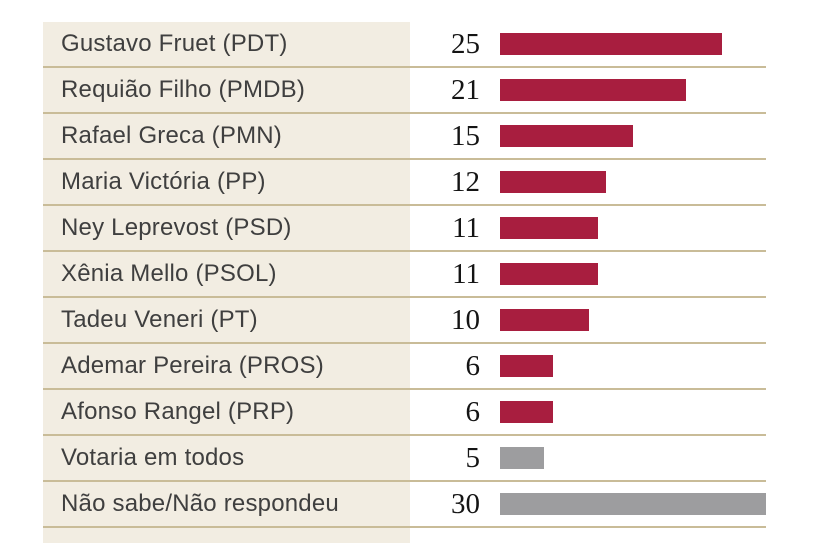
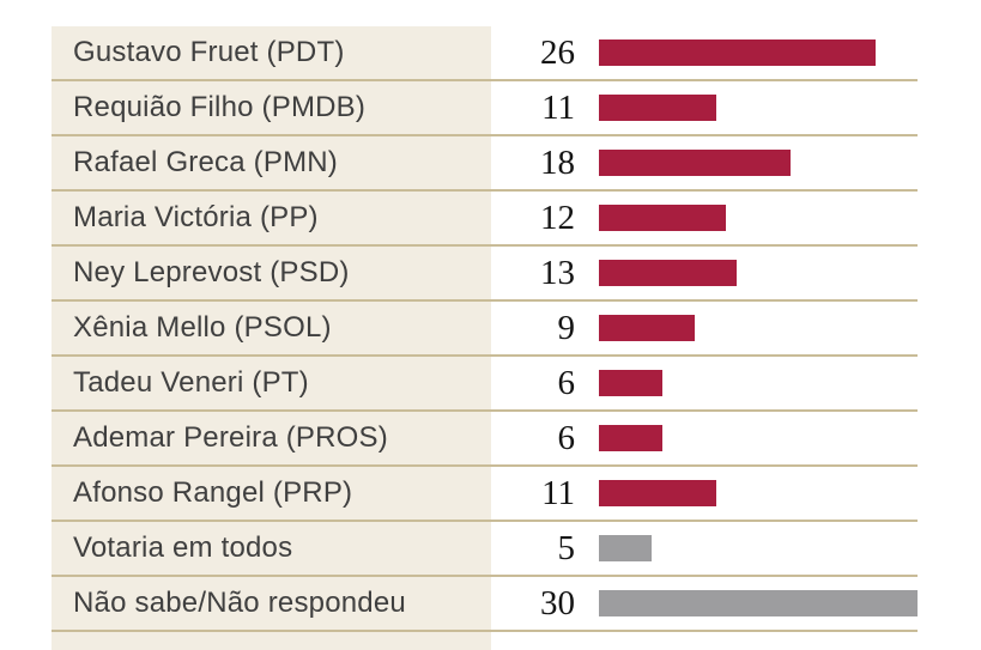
Gustavo Fruet (PDT): 25 -> 26
Requião Filho (PMDB): 21 -> 11
Rafael Greca (PMN): 15 -> 18
Ney Leprevost (PSD): 11 -> 13
Xênia Mello (PSOL): 11 -> 9
Tadeu Veneri (PT): 10 -> 6
Afonso Rangel (PRP): 6 -> 11
